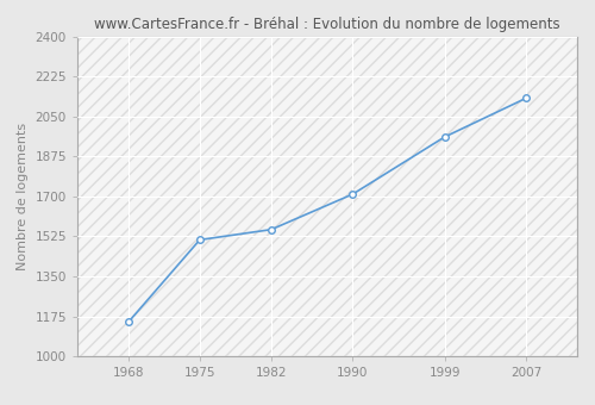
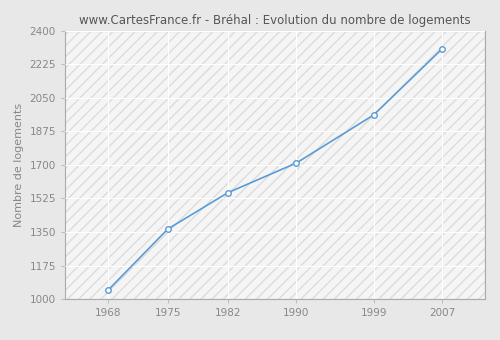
1968: 1150 -> 1050
1975: 1510 -> 1370
2007: 2130 -> 2300
